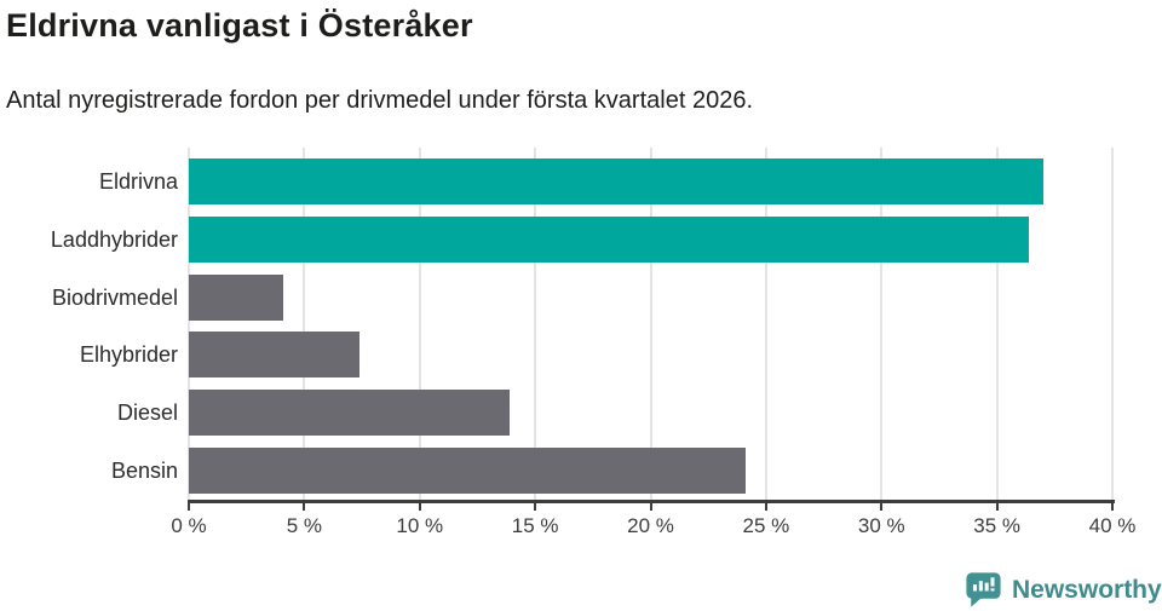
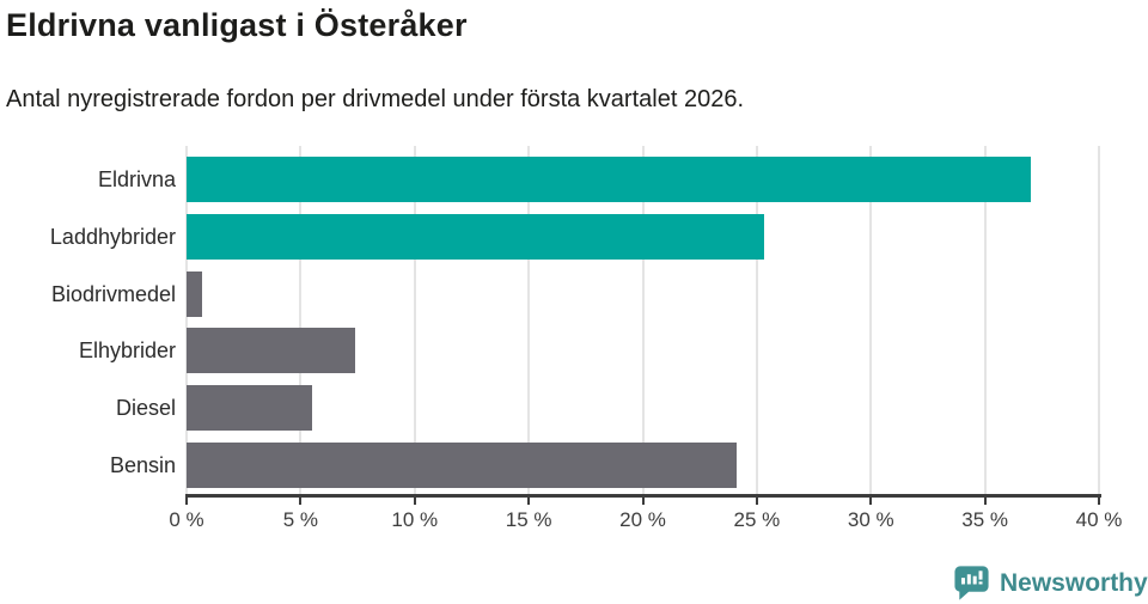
Laddhybrider: 36.4% -> 25.3%
Biodrivmedel: 4.1% -> 0.7%
Diesel: 13.9% -> 5.5%
